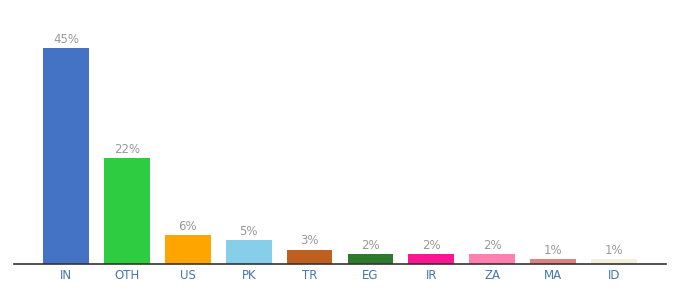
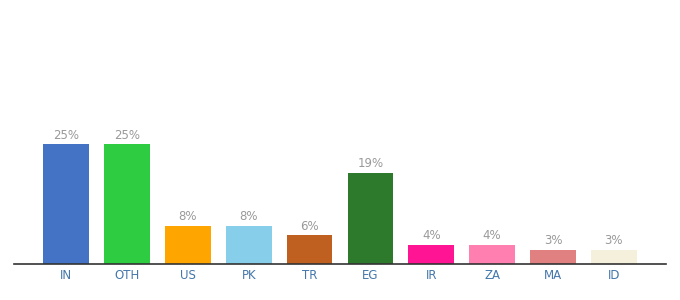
IN: 45% -> 25%
OTH: 22% -> 25%
US: 6% -> 8%
PK: 5% -> 8%
TR: 3% -> 6%
EG: 2% -> 19%
IR: 2% -> 4%
ZA: 2% -> 4%
MA: 1% -> 3%
ID: 1% -> 3%
